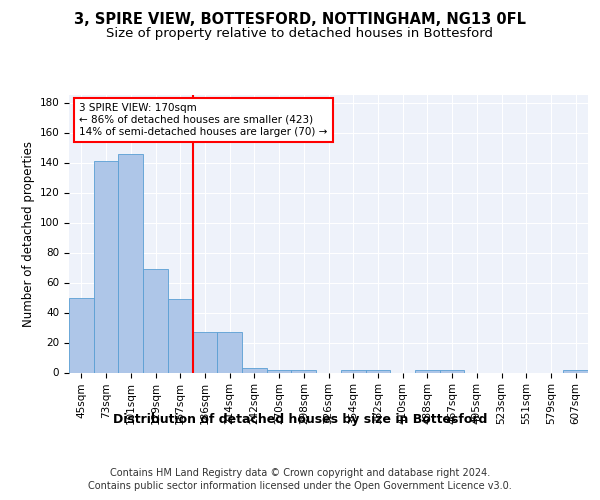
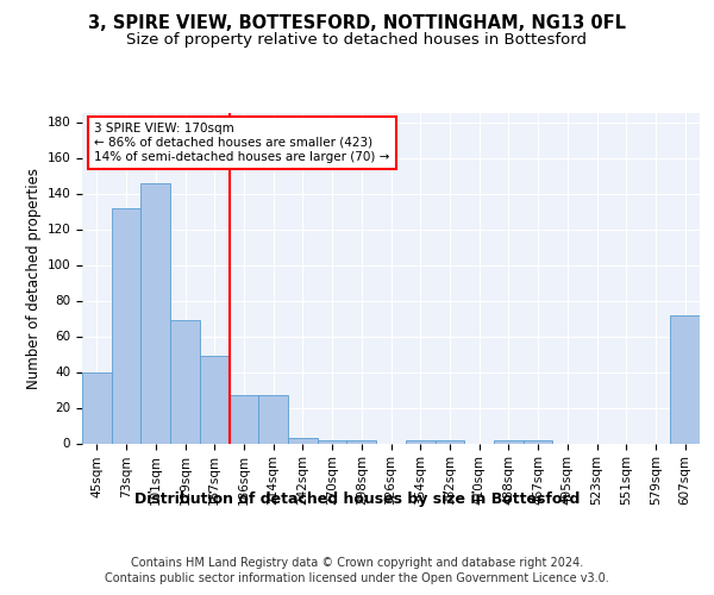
45sqm: 50 -> 40
73sqm: 141 -> 132
607sqm: 2 -> 72
